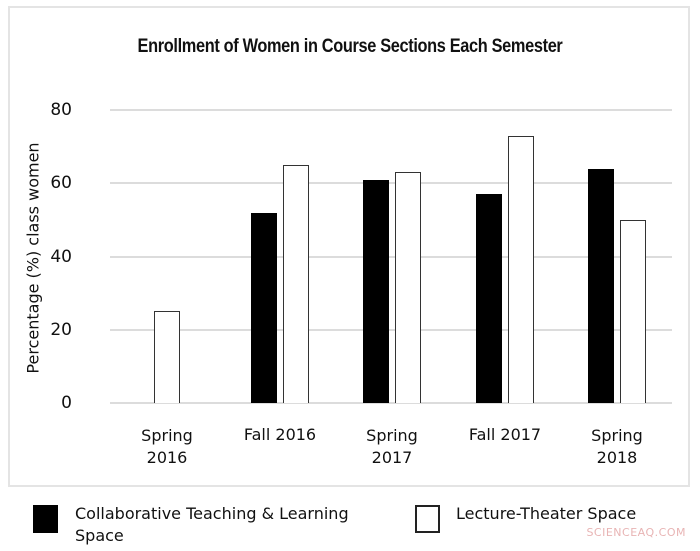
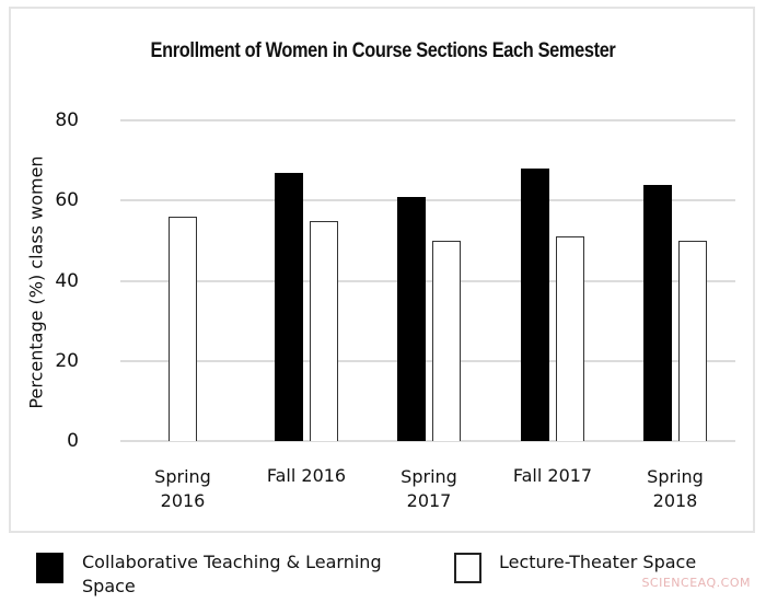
Lecture-Theater Space/Spring 2016: 25 -> 56
Collaborative Teaching & Learning Space/Fall 2016: 52 -> 67
Lecture-Theater Space/Fall 2016: 65 -> 55
Lecture-Theater Space/Spring 2017: 63 -> 50
Collaborative Teaching & Learning Space/Fall 2017: 57 -> 68
Lecture-Theater Space/Fall 2017: 73 -> 51
